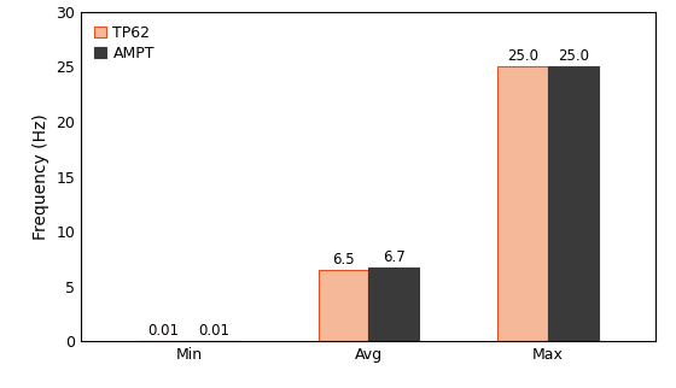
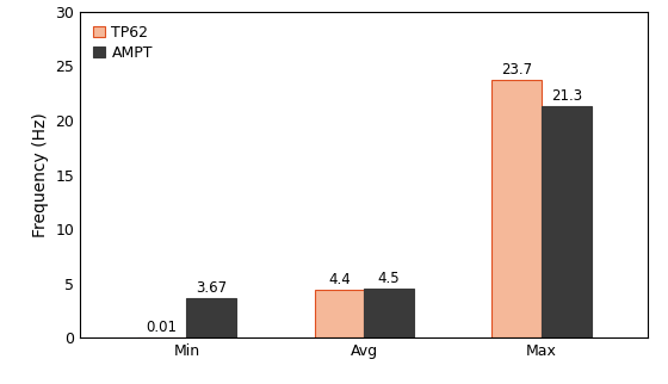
AMPT/Min: 0.01 -> 3.67
TP62/Avg: 6.5 -> 4.4
AMPT/Avg: 6.7 -> 4.5
TP62/Max: 25.0 -> 23.7
AMPT/Max: 25.0 -> 21.3
